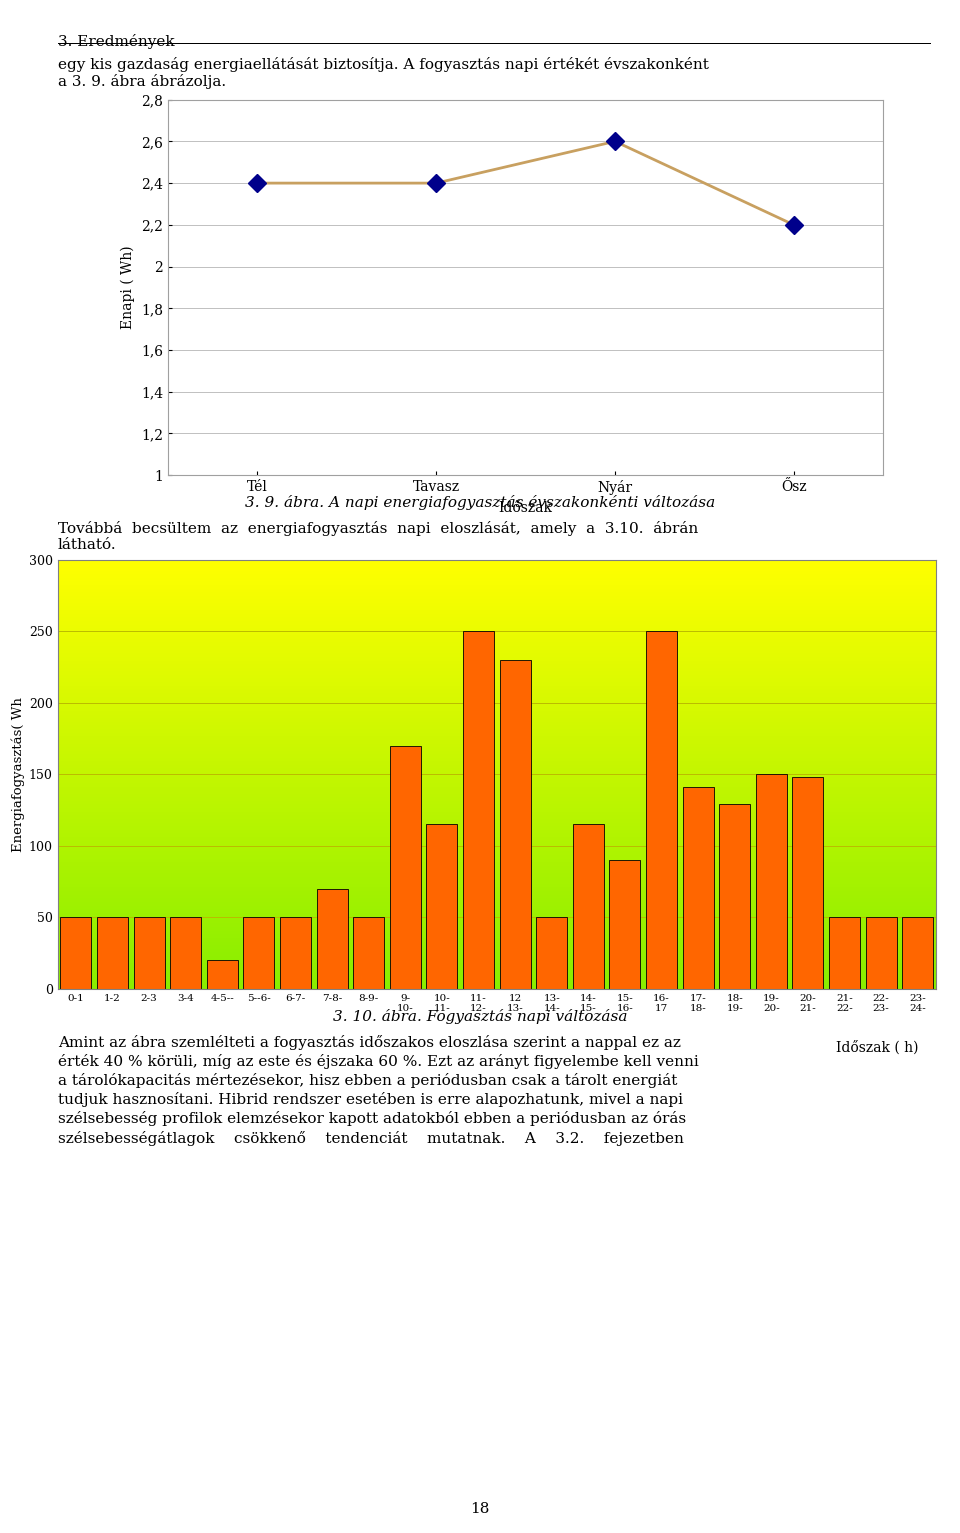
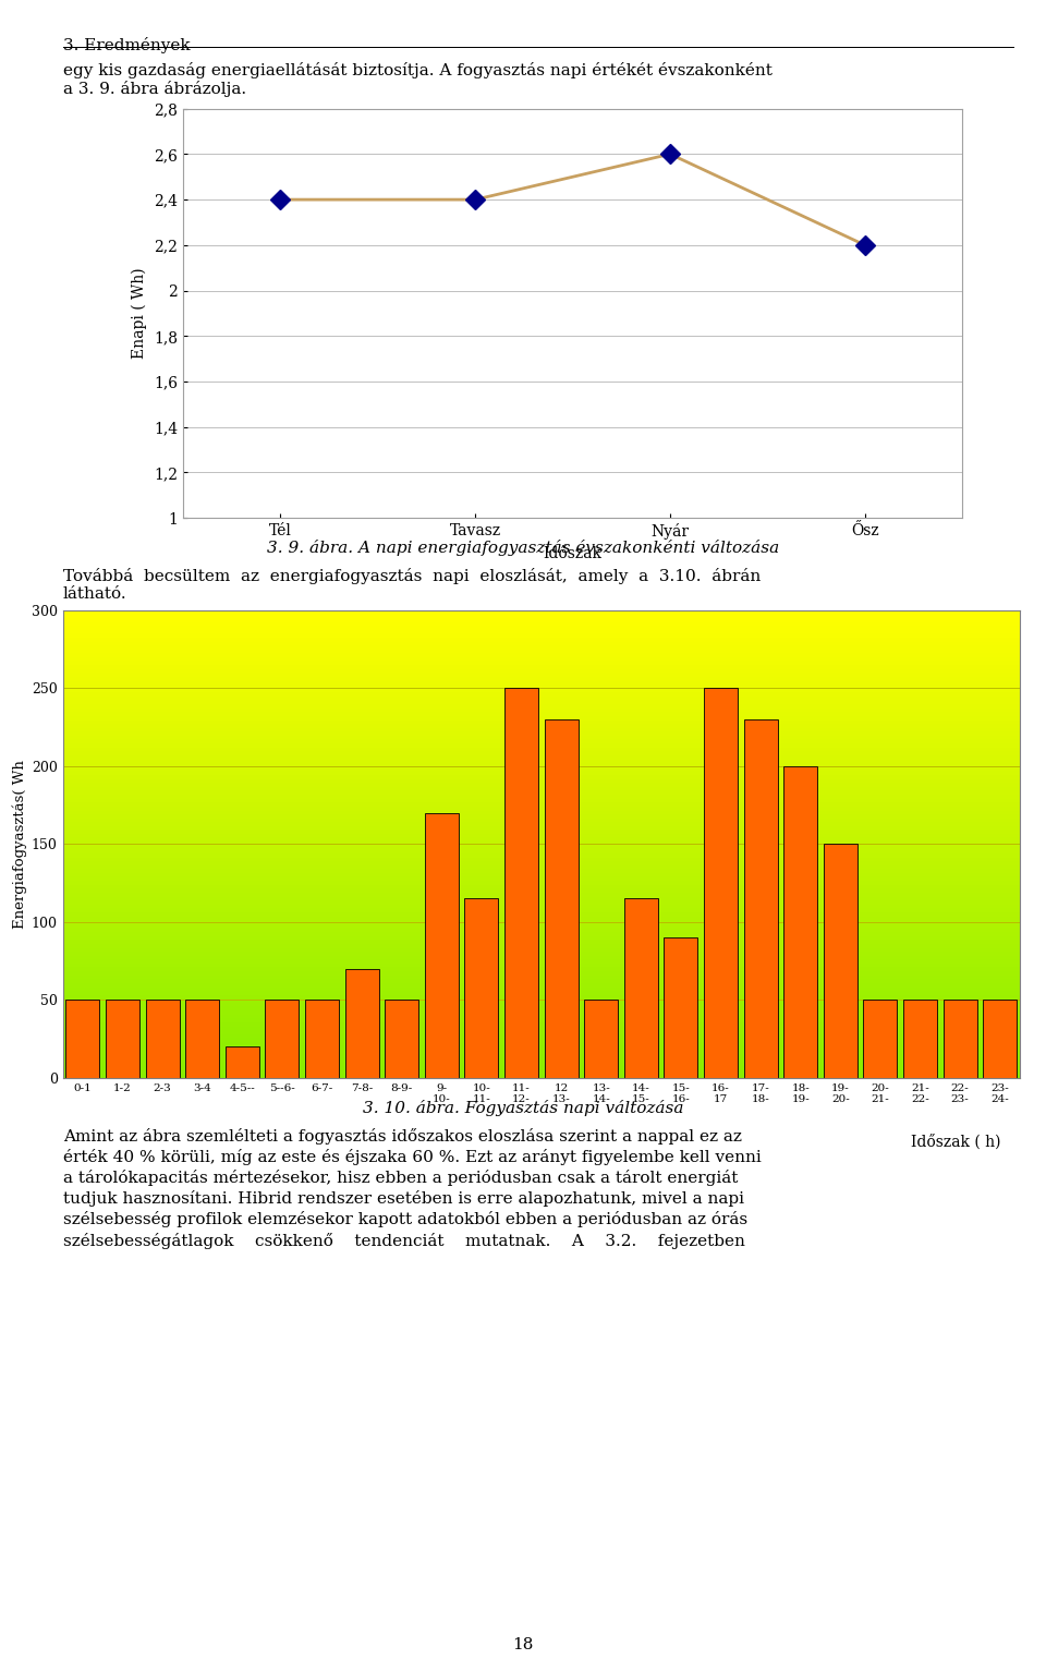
17- 18-: 141 -> 230
18- 19-: 129 -> 200
20- 21-: 148 -> 50
